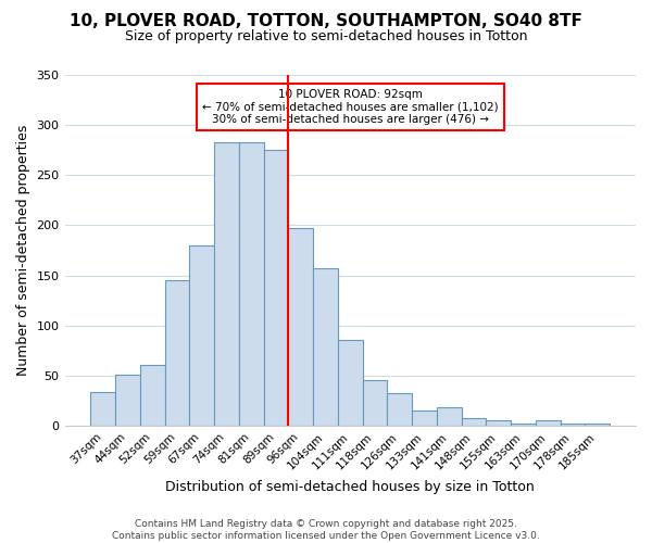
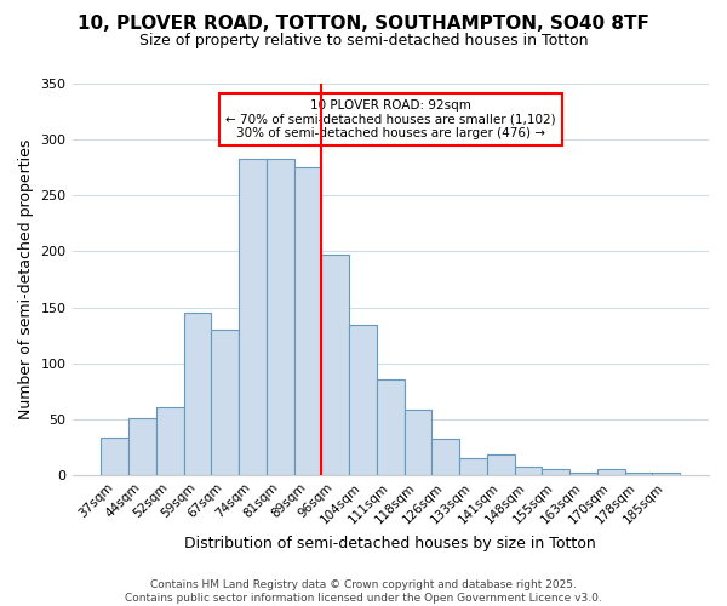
67sqm: 180 -> 130
104sqm: 157 -> 134
118sqm: 46 -> 58
